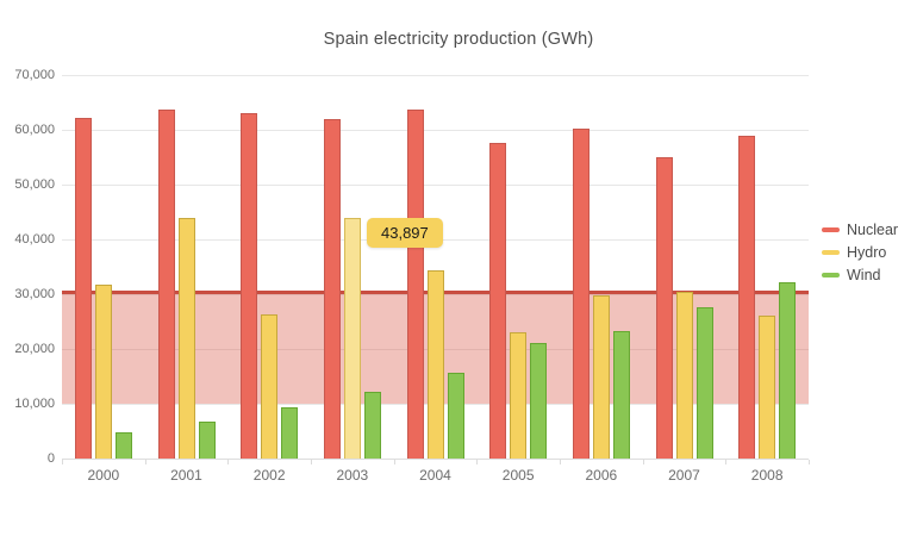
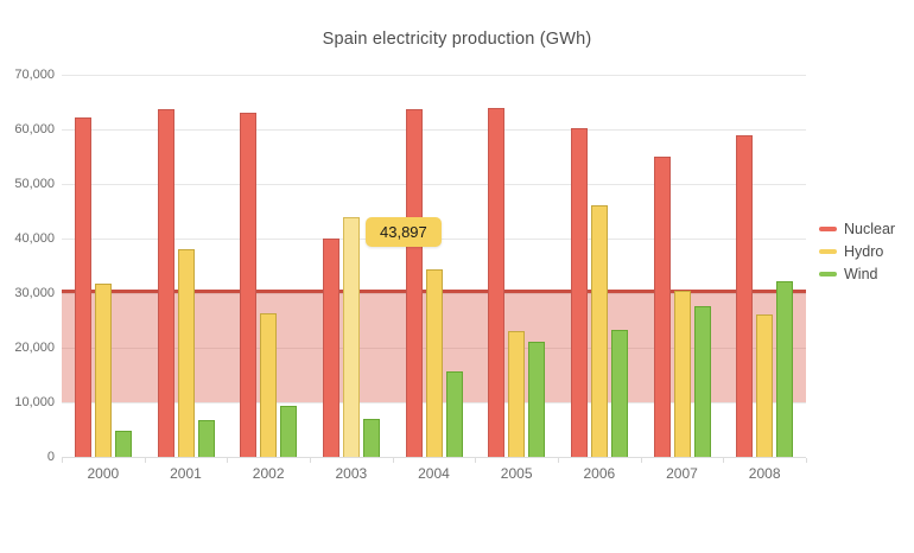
Hydro/2001: 44000 -> 38000
Nuclear/2003: 62000 -> 40000
Wind/2003: 12000 -> 7000
Nuclear/2005: 58000 -> 64000
Hydro/2006: 30000 -> 46000
